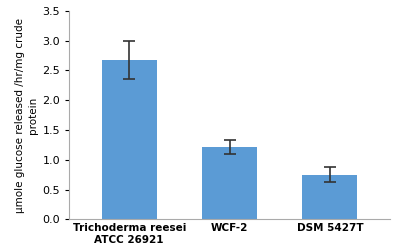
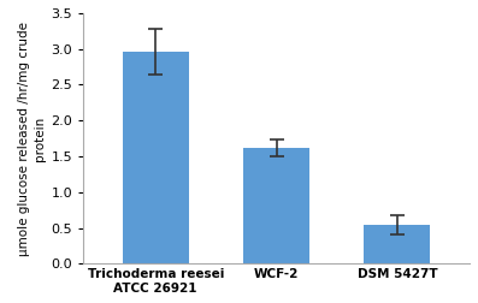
Trichoderma reesei ATCC 26921: 2.67 -> 2.96
WCF-2: 1.21 -> 1.62
DSM 5427T: 0.75 -> 0.54
